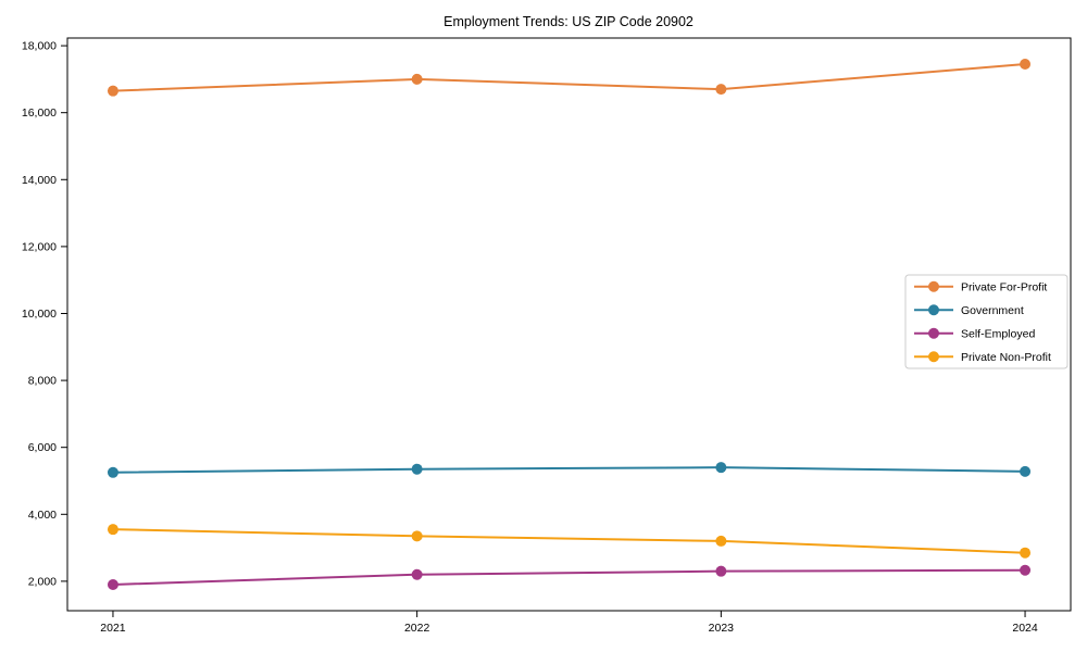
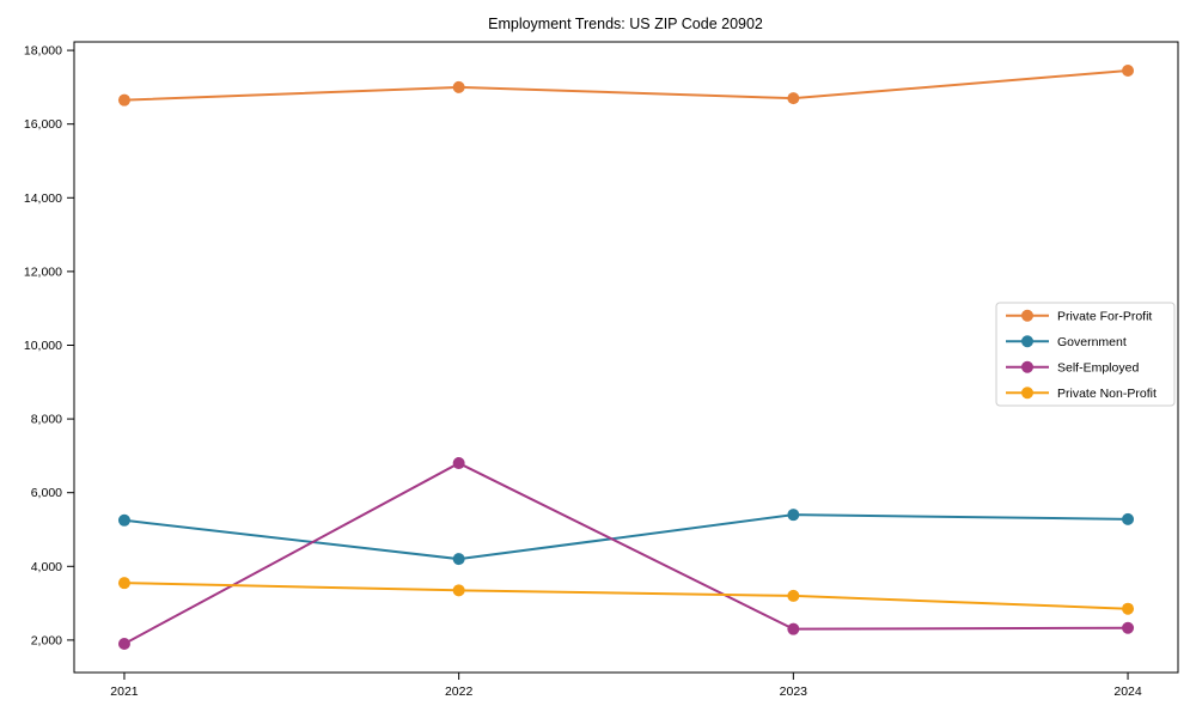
Government/2022: 5400 -> 4200
Self-Employed/2022: 2200 -> 6800
